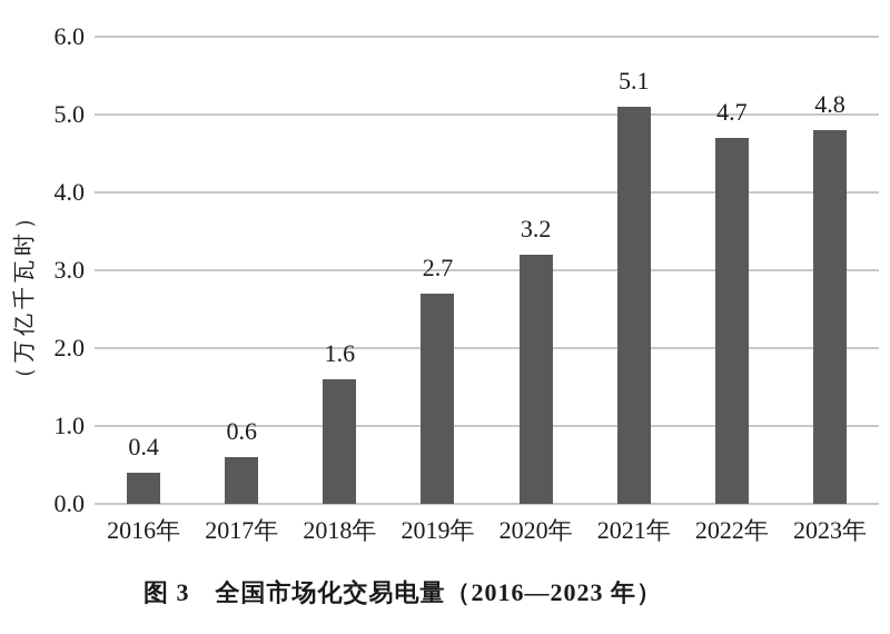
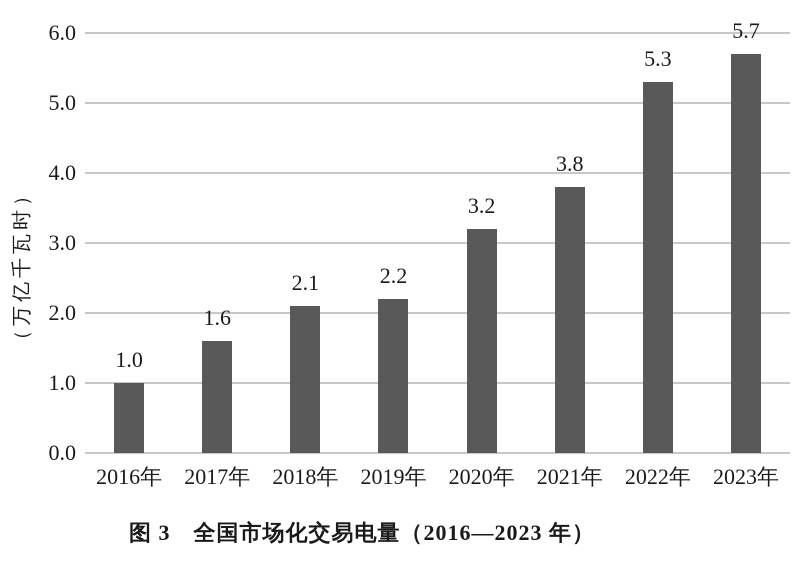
2016年: 0.4 -> 1.0
2017年: 0.6 -> 1.6
2018年: 1.6 -> 2.1
2019年: 2.7 -> 2.2
2021年: 5.1 -> 3.8
2022年: 4.7 -> 5.3
2023年: 4.8 -> 5.7
